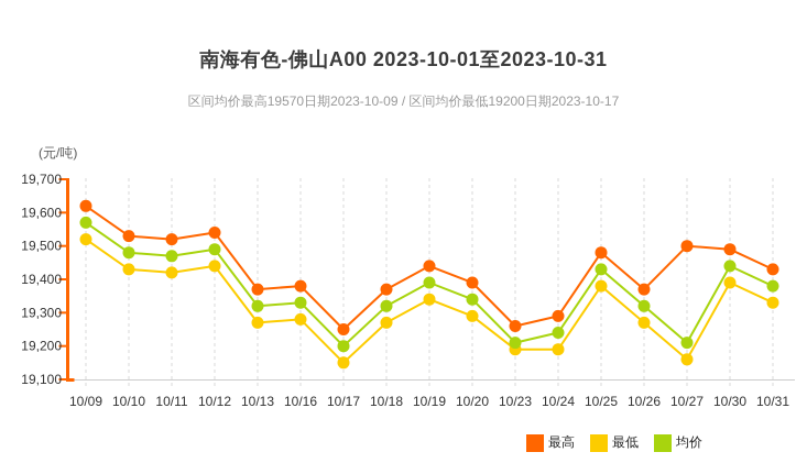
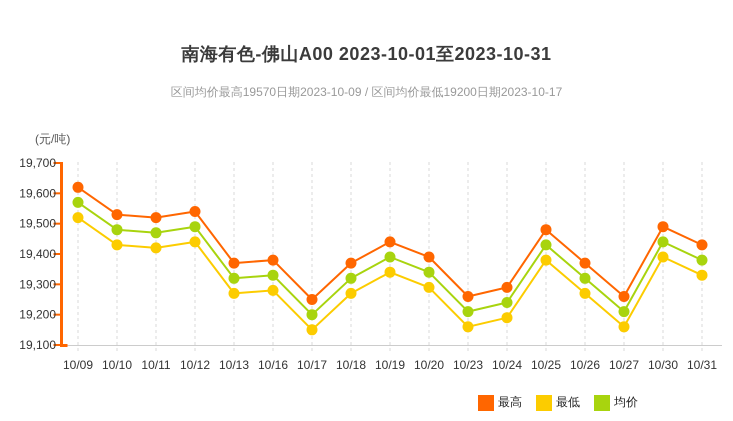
最低/10/23: 19190 -> 19160
最高/10/27: 19500 -> 19260
